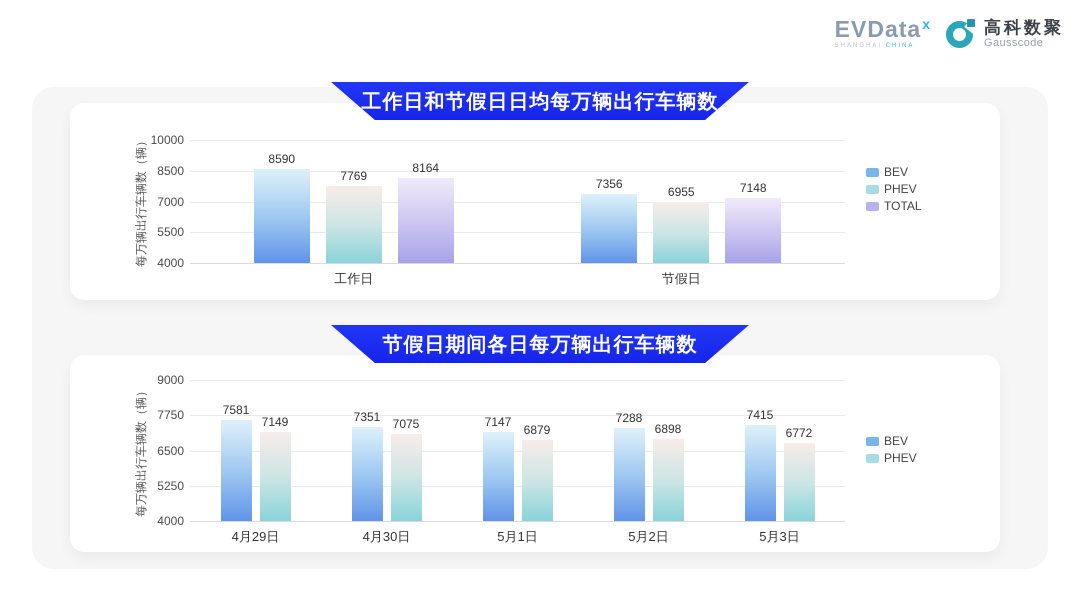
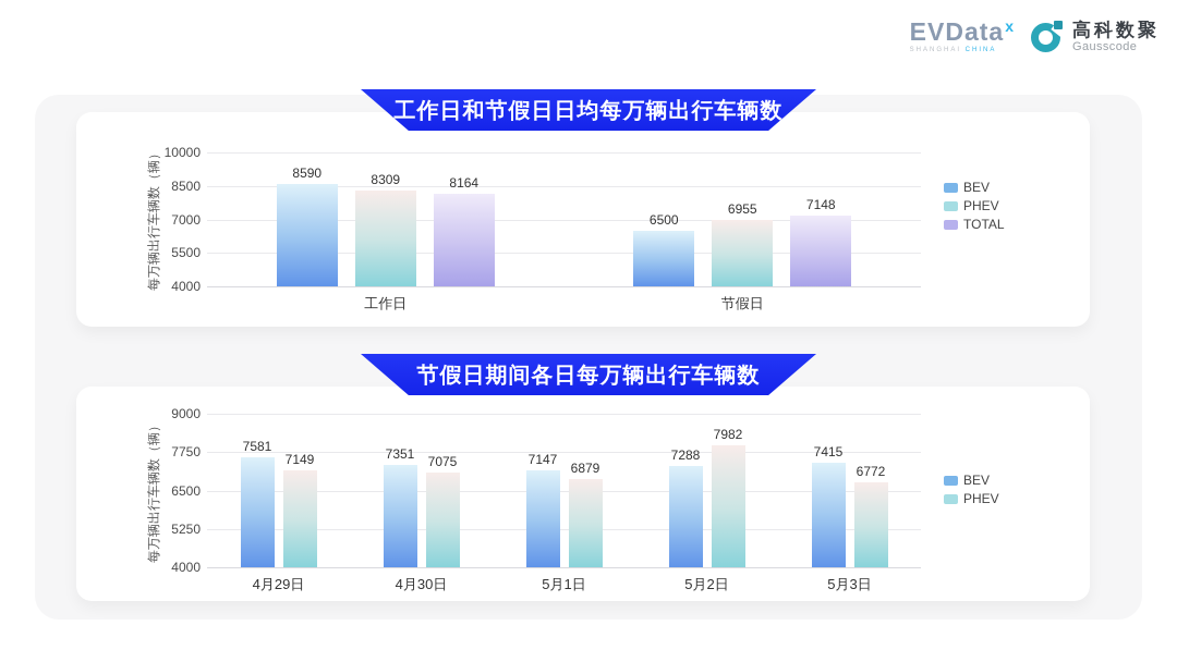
工作日和节假日日均每万辆出行车辆数/PHEV/工作日: 7769 -> 8309
工作日和节假日日均每万辆出行车辆数/BEV/节假日: 7356 -> 6500
节假日期间各日每万辆出行车辆数/PHEV/5月2日: 6898 -> 7982
